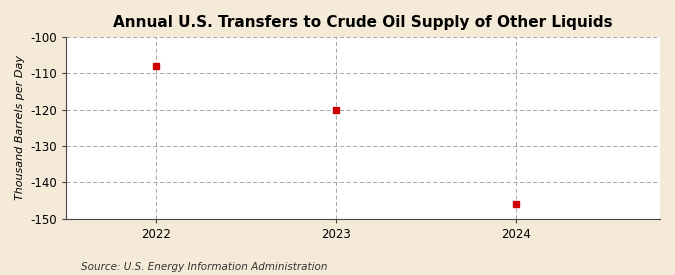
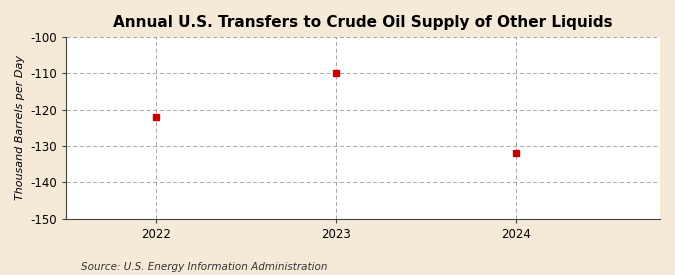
2022: -108 -> -122
2023: -120 -> -110
2024: -146 -> -132
